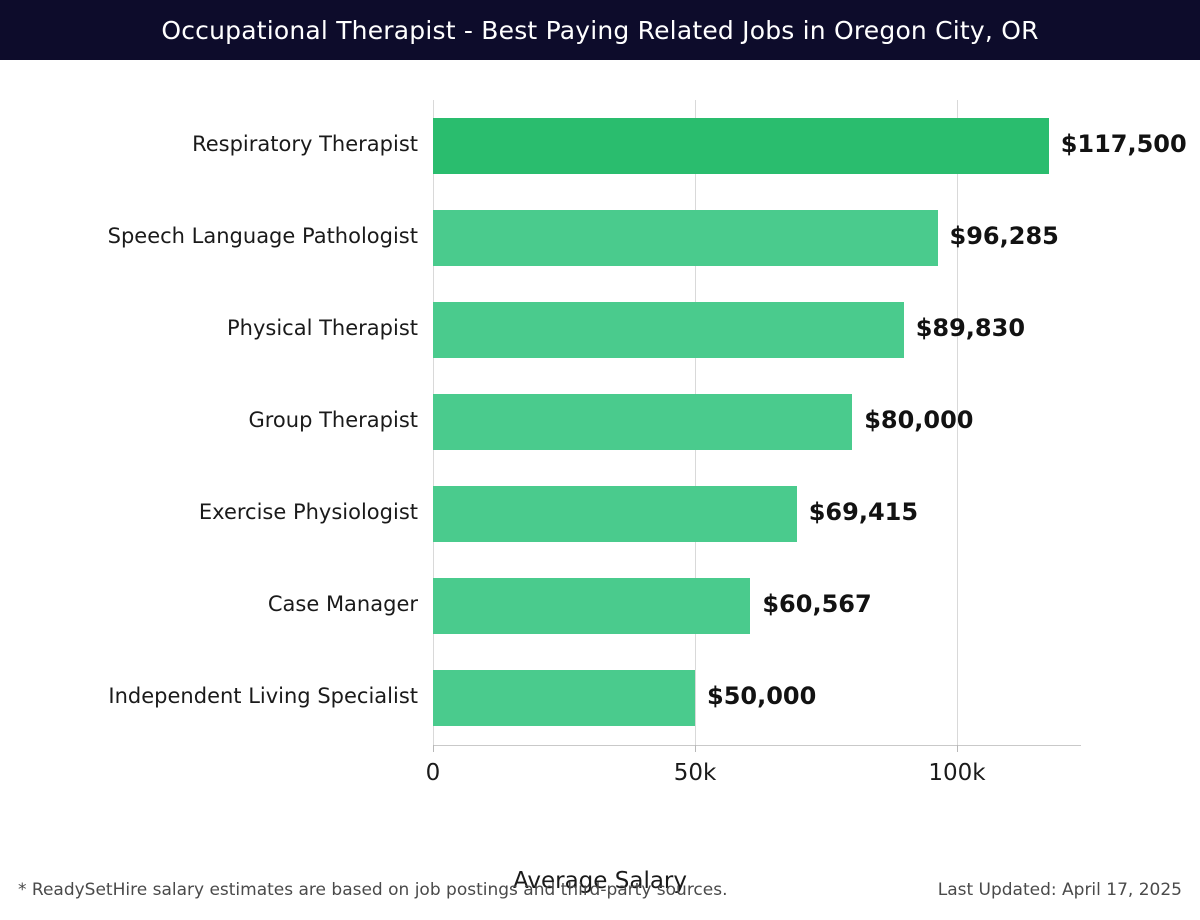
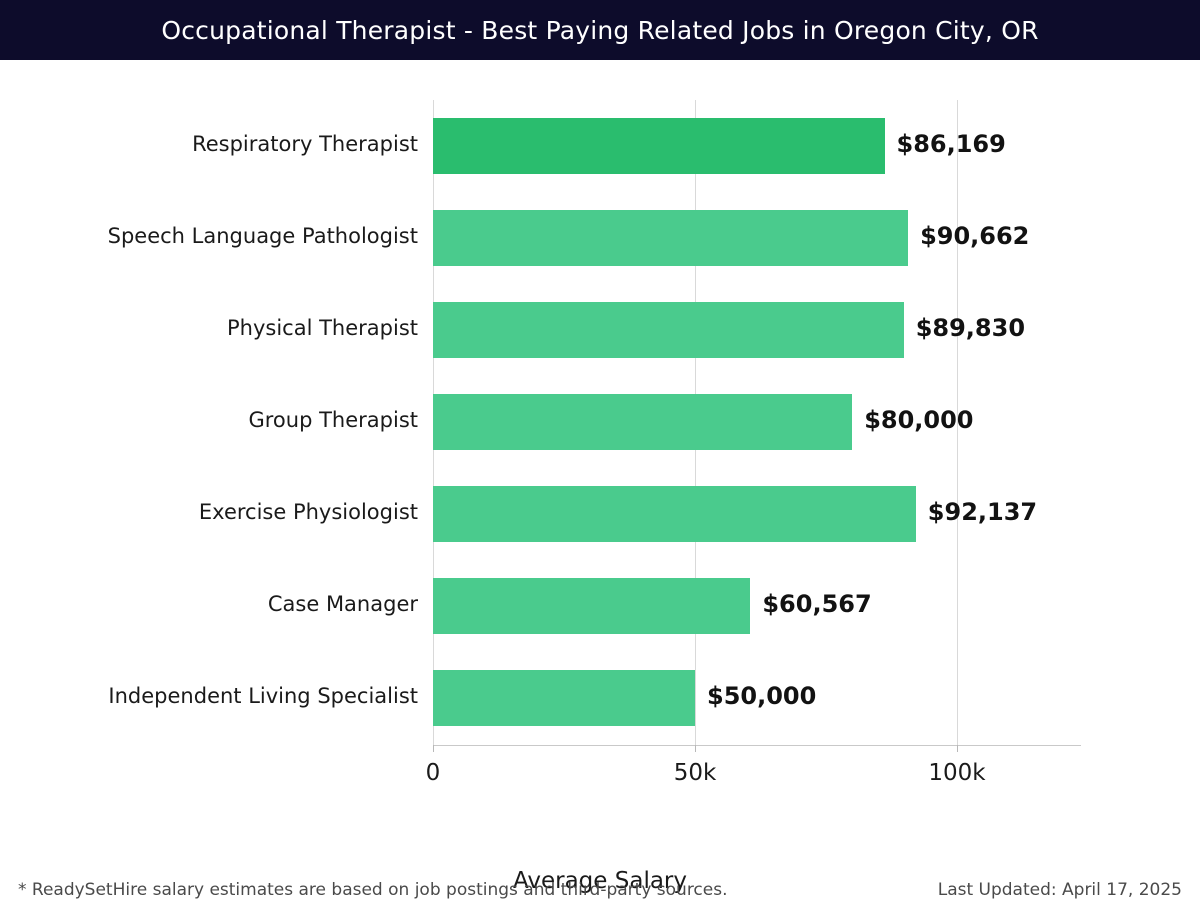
Respiratory Therapist: $117,500 -> $86,169
Speech Language Pathologist: $96,285 -> $90,662
Exercise Physiologist: $69,415 -> $92,137
